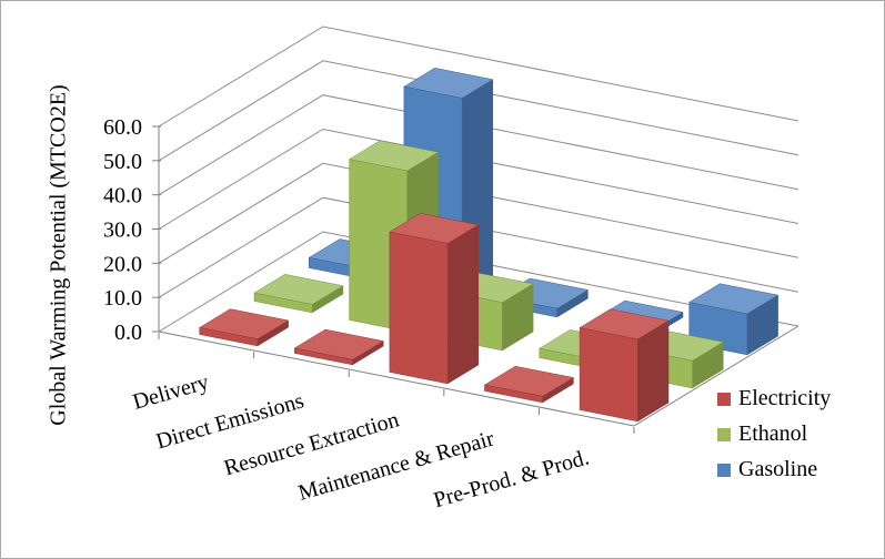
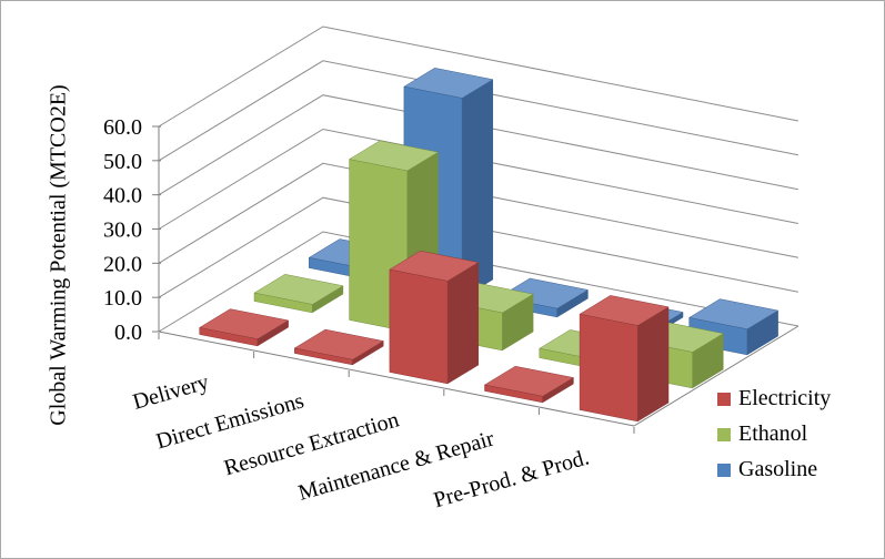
Electricity/Resource Extraction: 41 -> 30
Ethanol/Resource Extraction: 14 -> 11
Electricity/Pre-Prod. & Prod.: 24 -> 28
Ethanol/Pre-Prod. & Prod.: 8 -> 10
Gasoline/Pre-Prod. & Prod.: 12 -> 8
